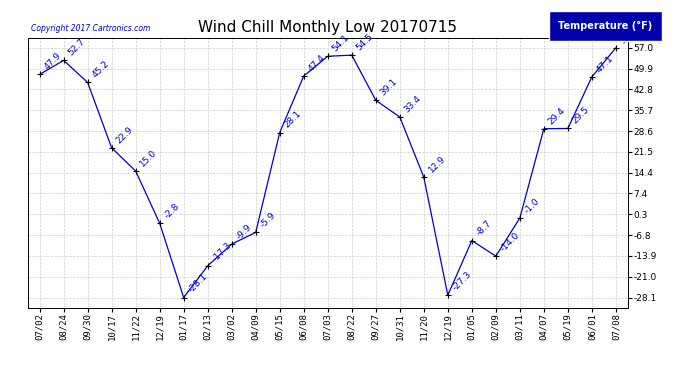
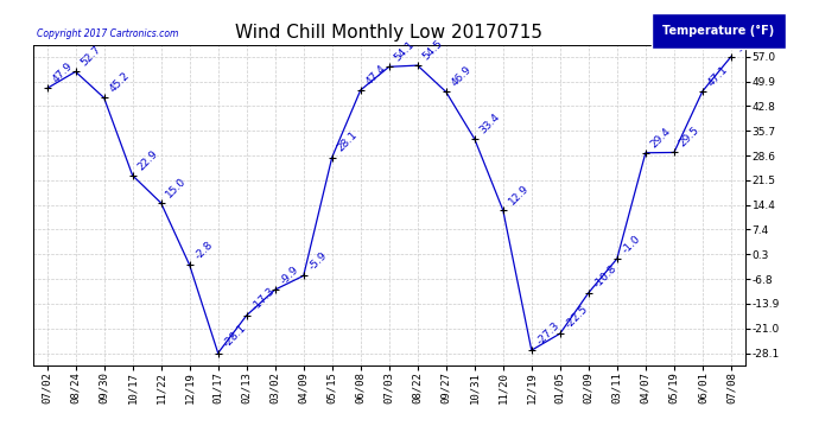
09/27: 39.1 -> 46.9
01/05: -8.7 -> -22.5
02/09: -14.0 -> -10.8
